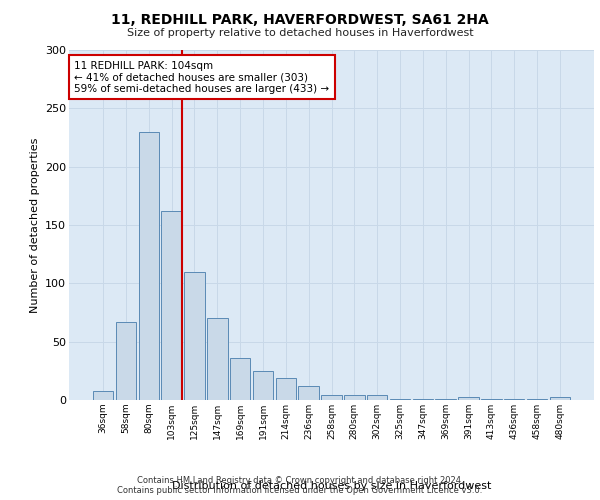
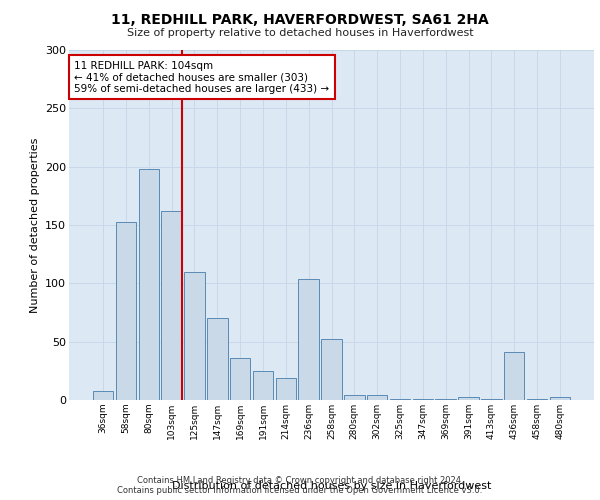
58sqm: 67 -> 153
80sqm: 230 -> 198
236sqm: 12 -> 104
258sqm: 4 -> 52
436sqm: 1 -> 41
